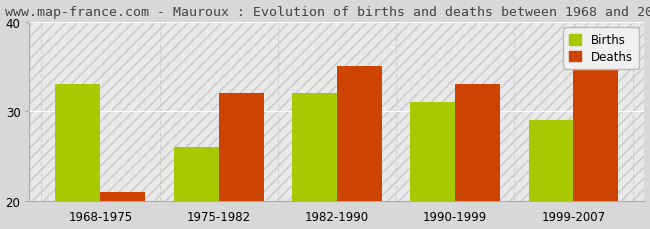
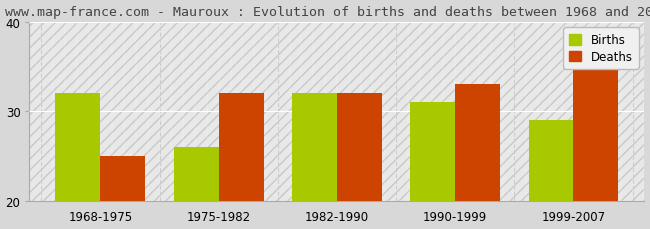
Births/1968-1975: 33 -> 32
Deaths/1968-1975: 21 -> 25
Deaths/1982-1990: 35 -> 32
